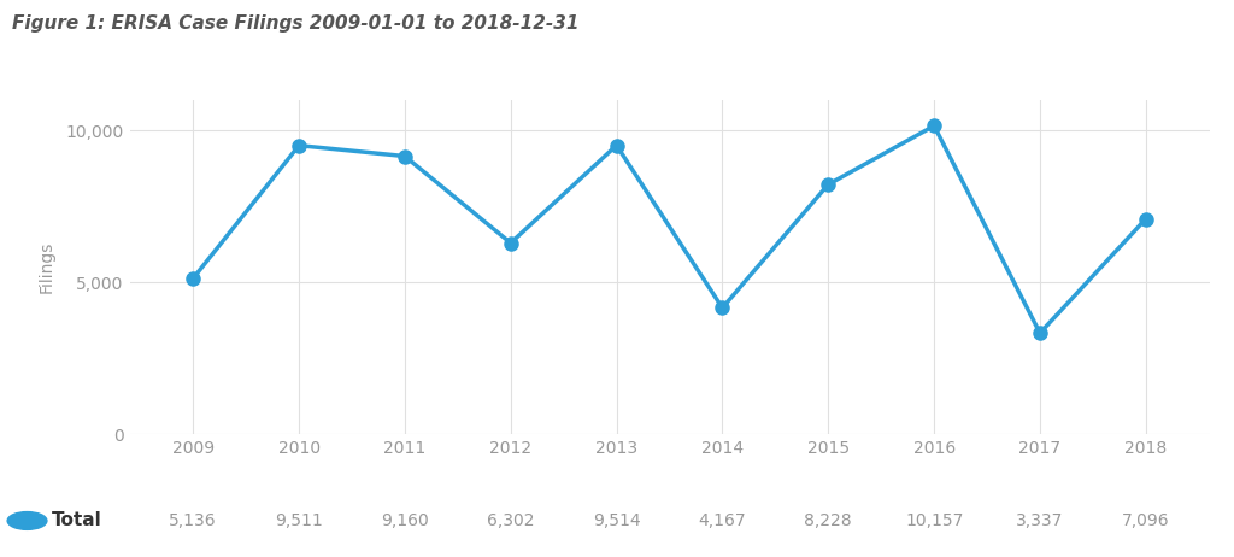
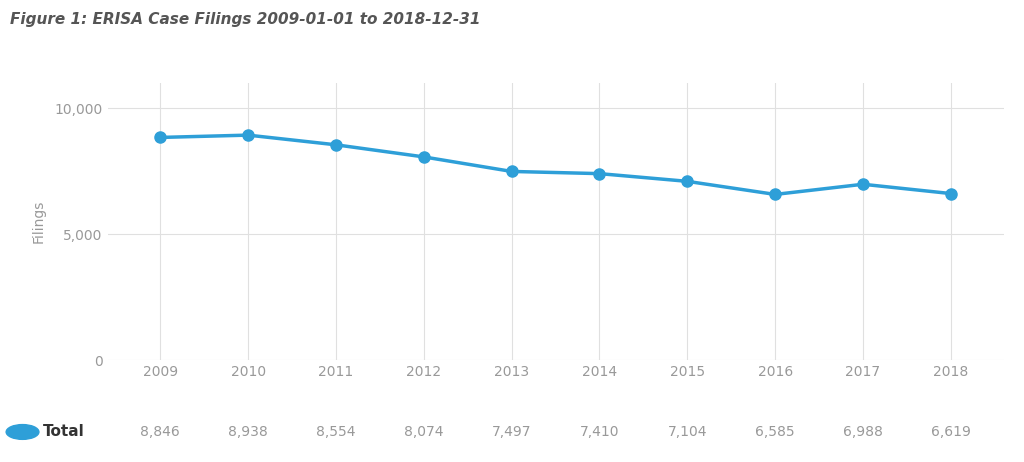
2009: 5,136 -> 8,846
2010: 9,511 -> 8,938
2011: 9,160 -> 8,554
2012: 6,302 -> 8,074
2013: 9,514 -> 7,497
2014: 4,167 -> 7,410
2015: 8,228 -> 7,104
2016: 10,157 -> 6,585
2017: 3,337 -> 6,988
2018: 7,096 -> 6,619
